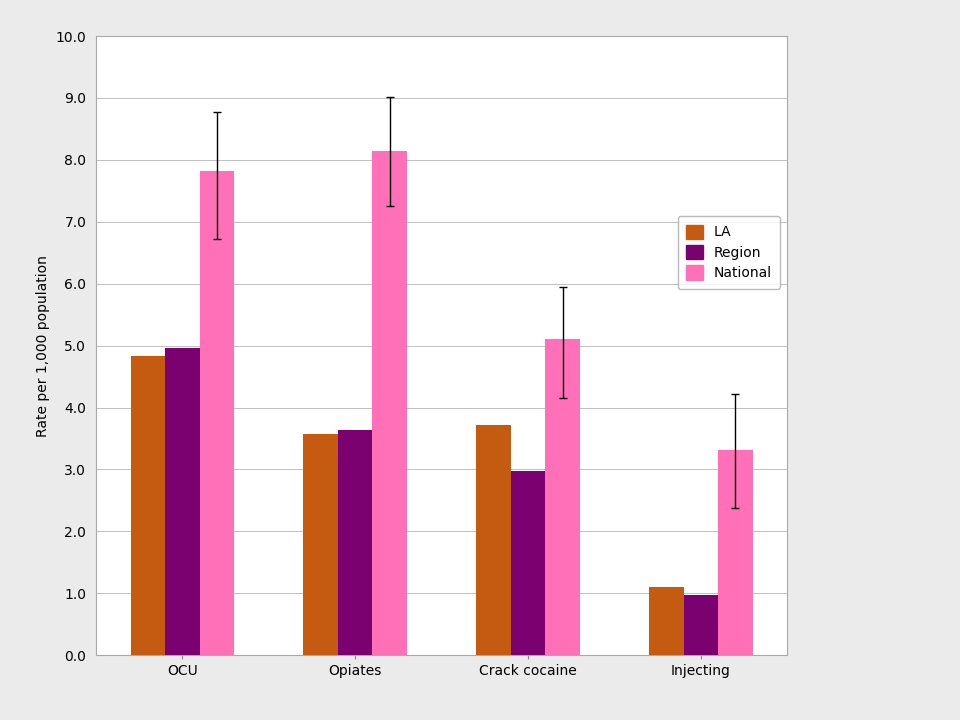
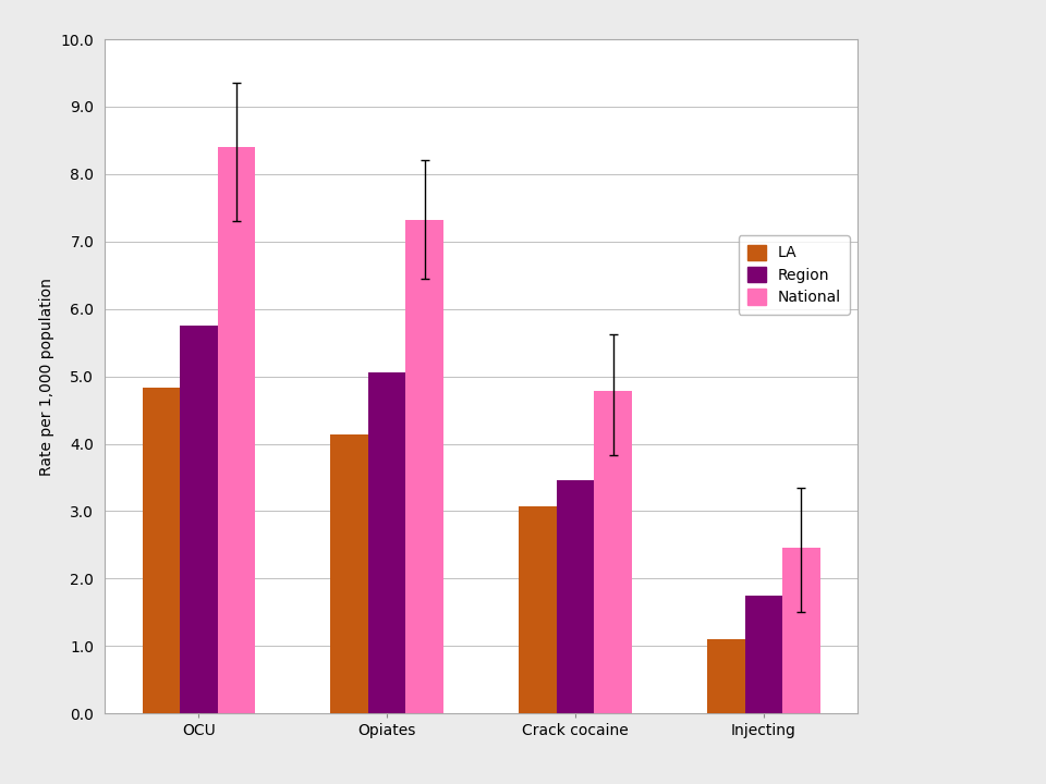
Region/OCU: 4.96 -> 5.76
National/OCU: 7.82 -> 8.40
LA/Opiates: 3.58 -> 4.14
Region/Opiates: 3.64 -> 5.06
National/Opiates: 8.14 -> 7.32
LA/Crack cocaine: 3.72 -> 3.07
Region/Crack cocaine: 2.98 -> 3.46
National/Crack cocaine: 5.10 -> 4.78
Region/Injecting: 0.98 -> 1.74
National/Injecting: 3.32 -> 2.45
